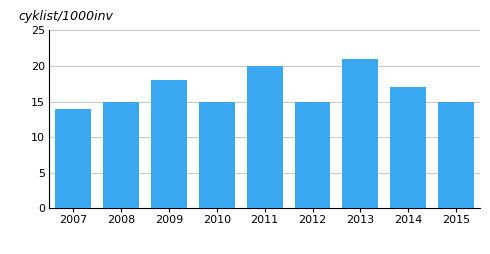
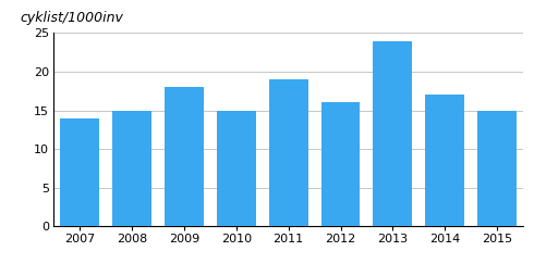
2011: 20 -> 19
2012: 15 -> 16
2013: 21 -> 24
